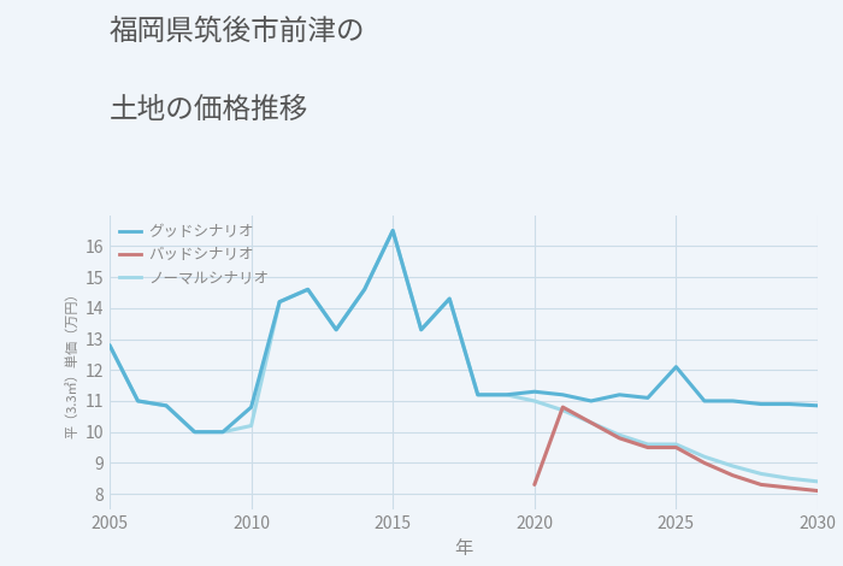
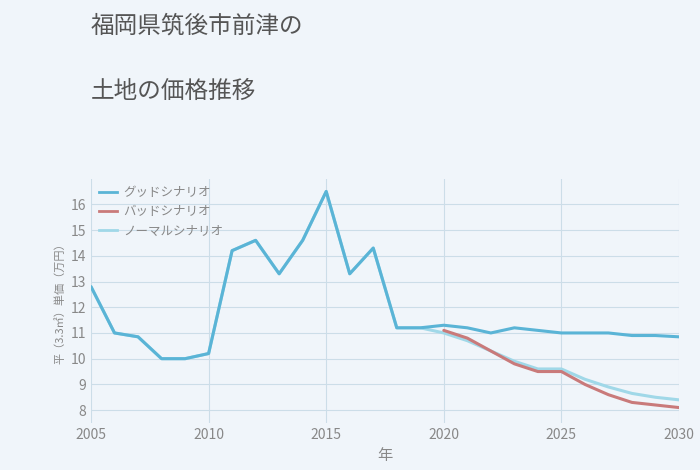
グッドシナリオ/2010: 10.80 -> 10.20
バッドシナリオ/2020: 8.3 -> 11.1
グッドシナリオ/2025: 12.10 -> 11.00
